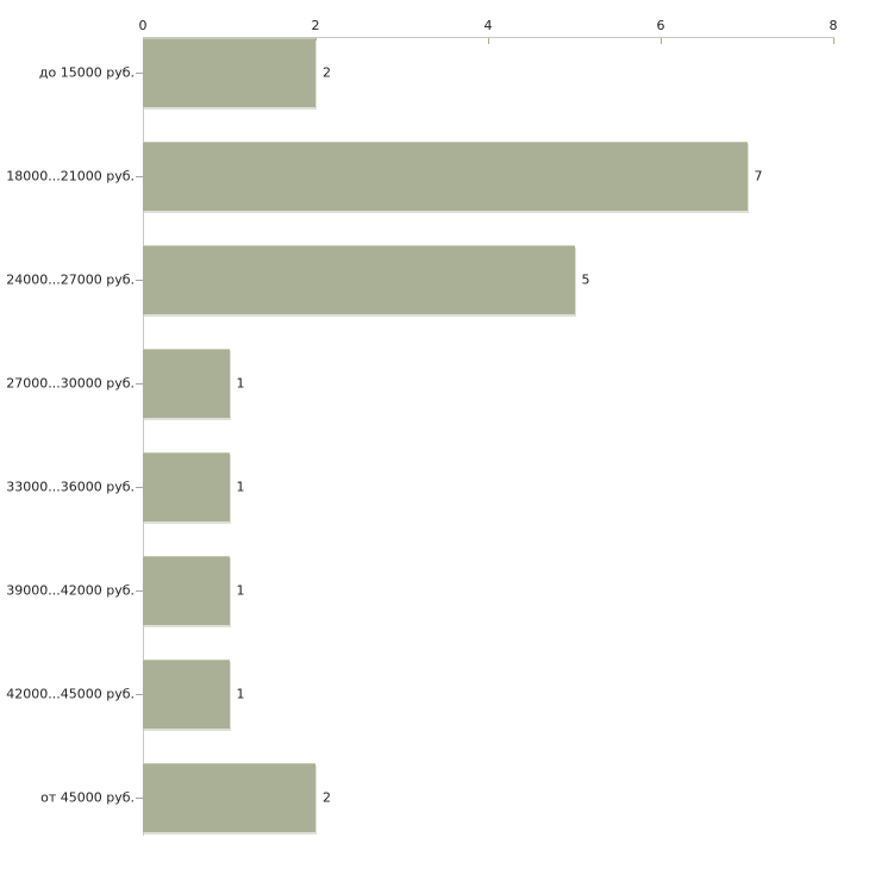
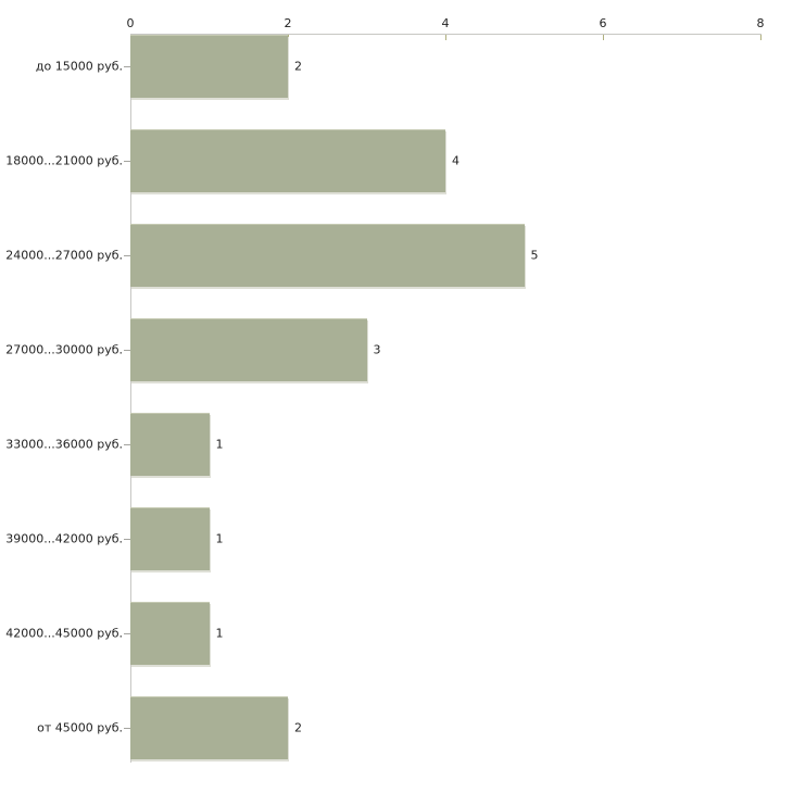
18000...21000 руб.: 7 -> 4
27000...30000 руб.: 1 -> 3
